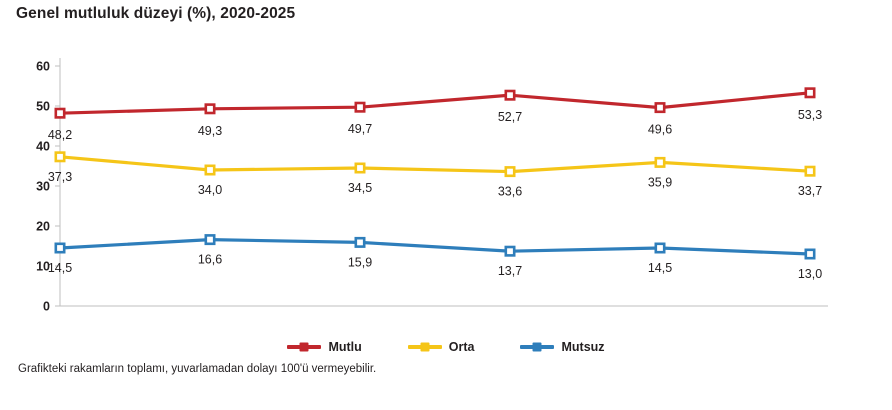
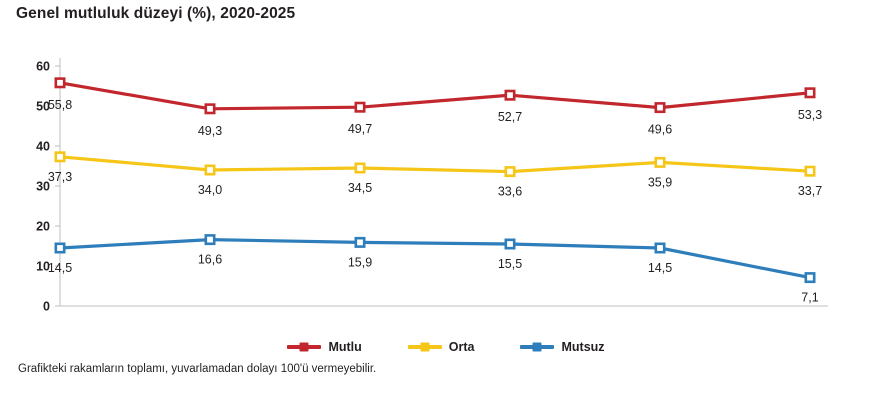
Mutlu/2020: 48,2 -> 55,8
Mutsuz/2023: 13,7 -> 15,5
Mutsuz/2025: 13,0 -> 7,1
